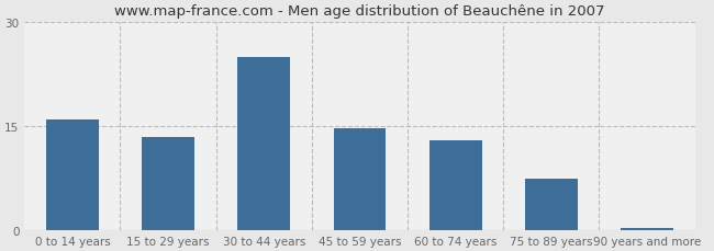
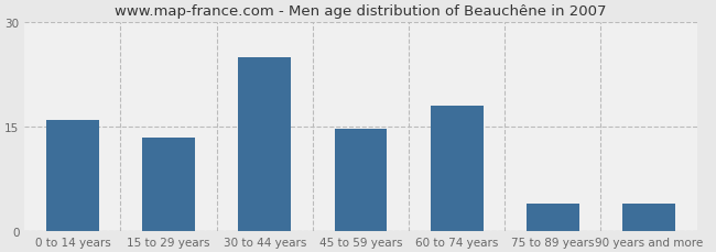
60 to 74 years: 13.0 -> 18.0
75 to 89 years: 7.5 -> 4.0
90 years and more: 0.3 -> 4.0
